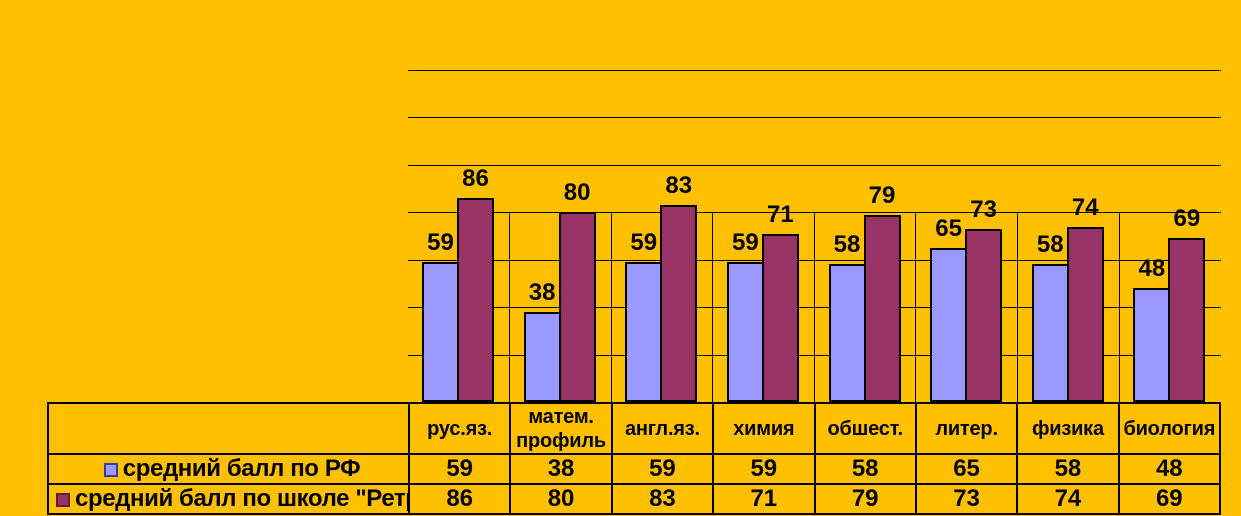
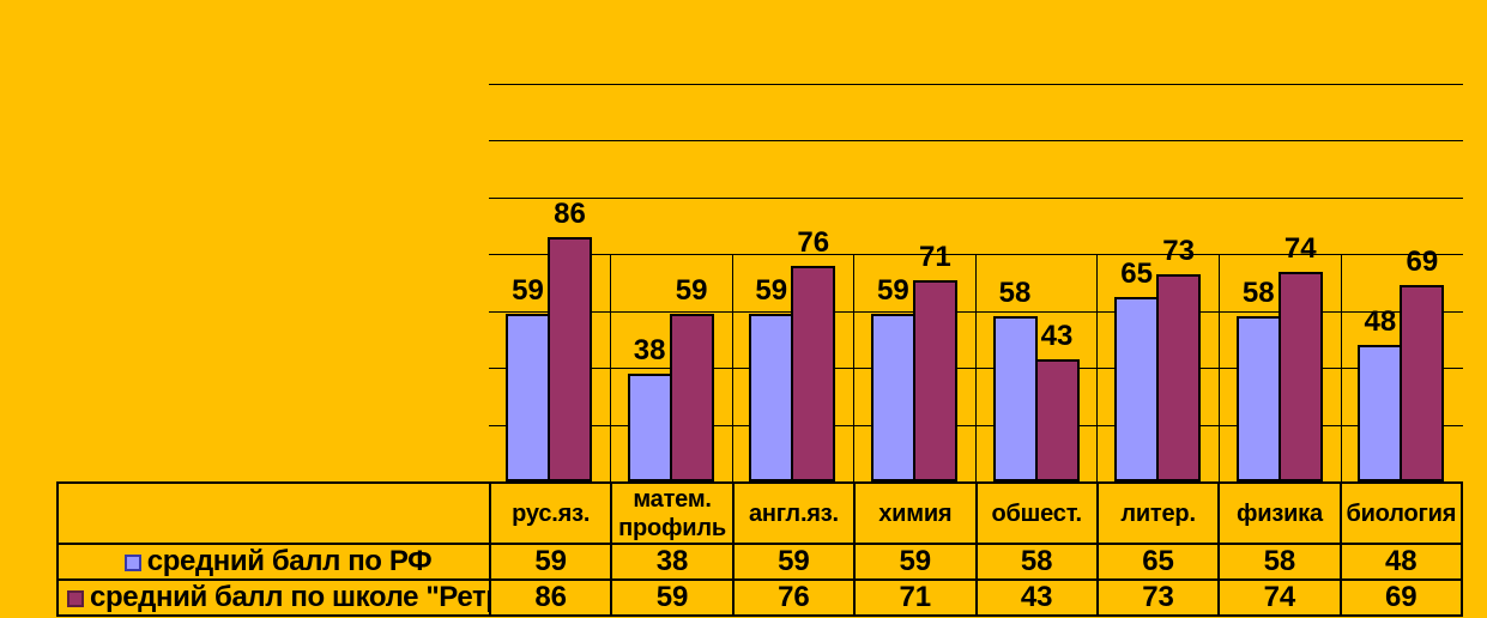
средний балл по школе "Ретро"/матем. профиль: 80 -> 59
средний балл по школе "Ретро"/англ.яз.: 83 -> 76
средний балл по школе "Ретро"/обшест.: 79 -> 43
